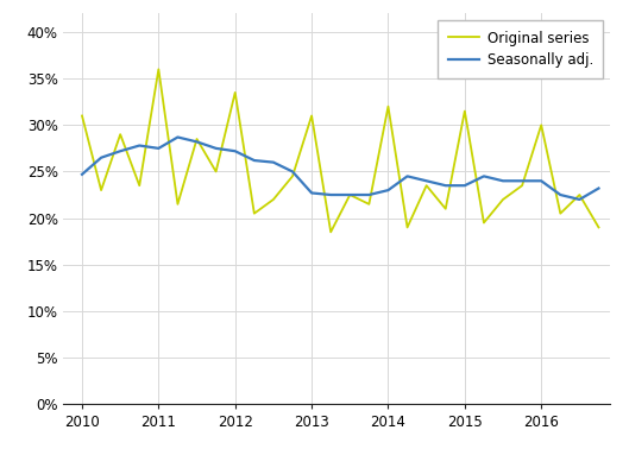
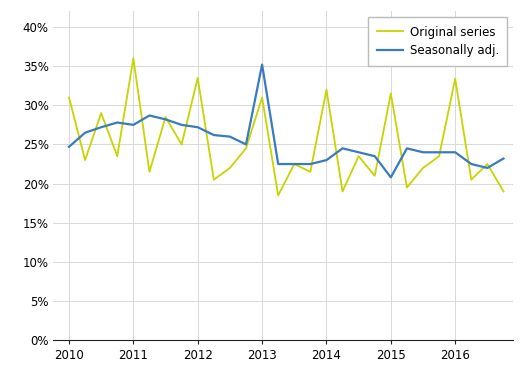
Seasonally adj./2013: 22.7% -> 35.2%
Seasonally adj./2015: 23.5% -> 20.8%
Original series/2016: 30.0% -> 33.4%
